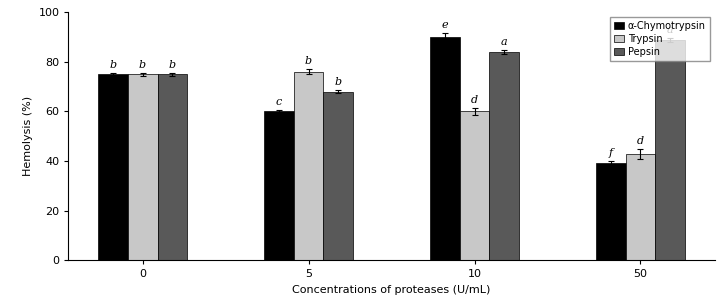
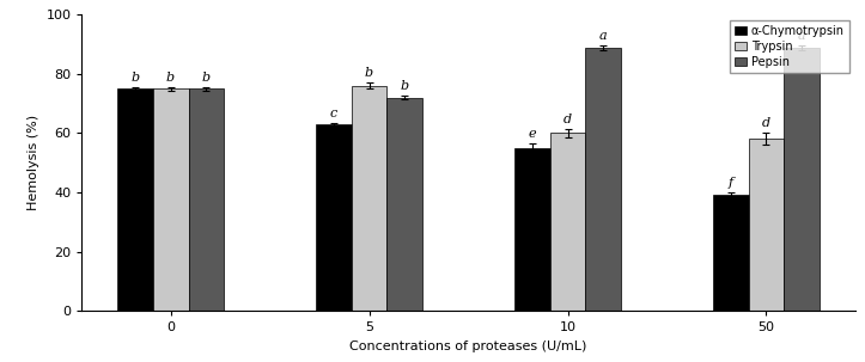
α-Chymotrypsin/5: 60 -> 63
Pepsin/5: 68 -> 72
α-Chymotrypsin/10: 90 -> 55
Pepsin/10: 84 -> 89
Trypsin/50: 43 -> 58
